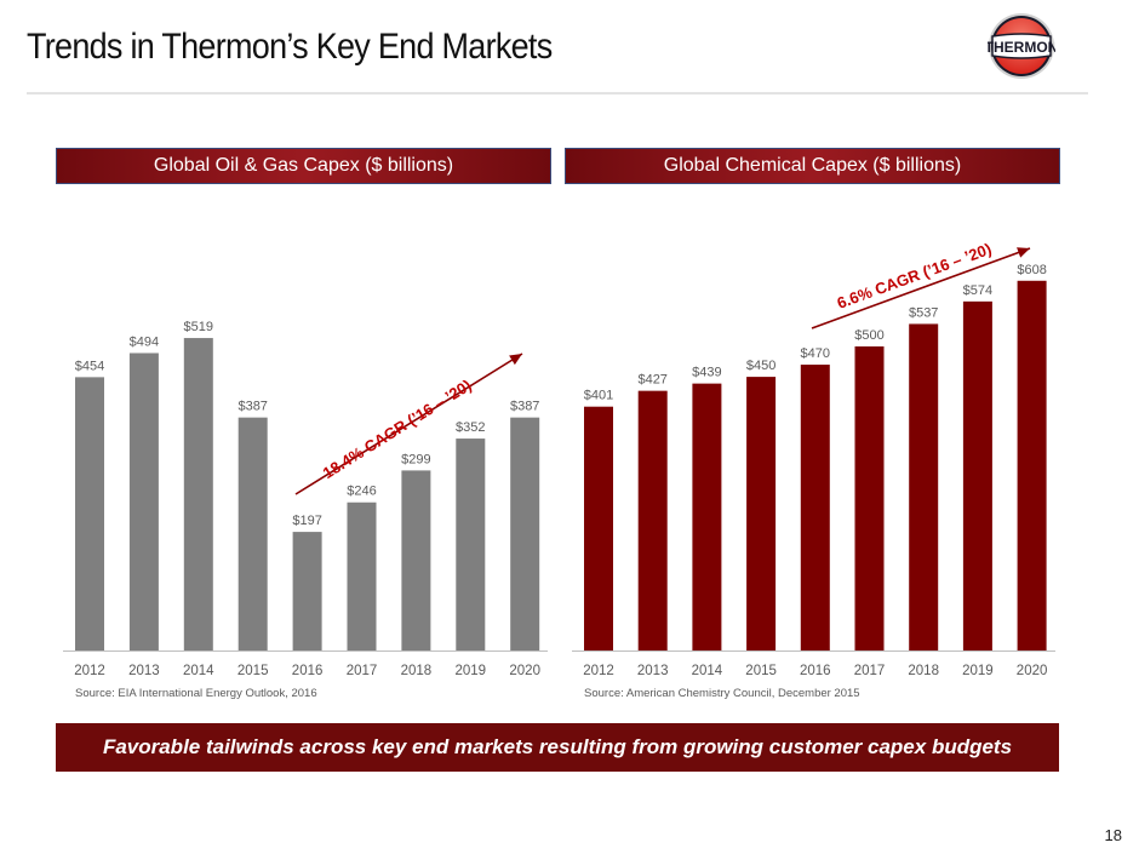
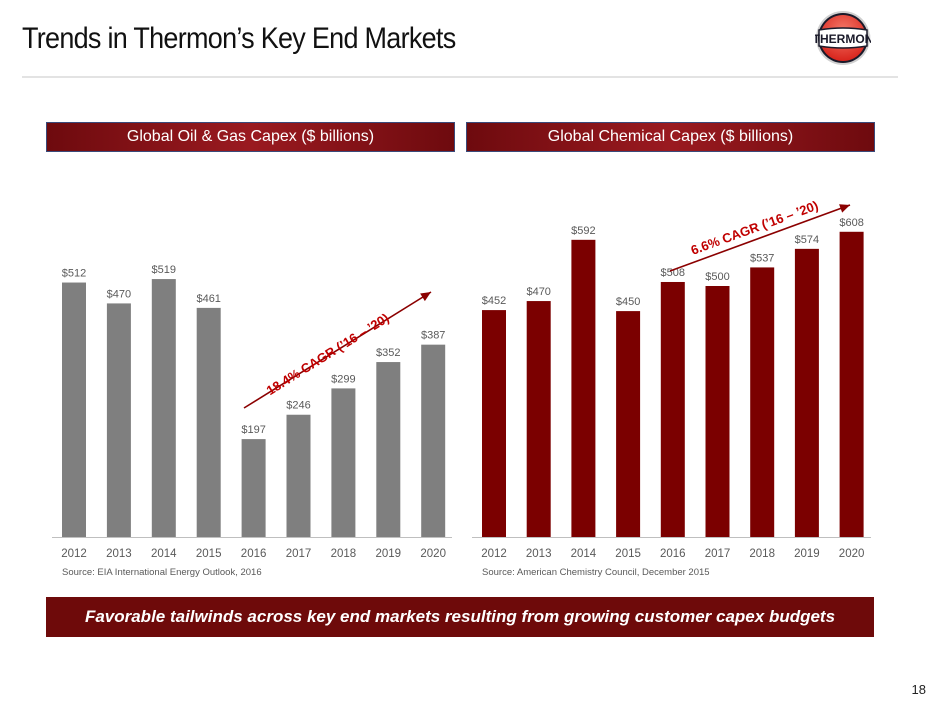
Global Oil & Gas Capex ($ billions)/2012: $454 -> $512
Global Oil & Gas Capex ($ billions)/2013: $494 -> $470
Global Oil & Gas Capex ($ billions)/2015: $387 -> $461
Global Chemical Capex ($ billions)/2012: $401 -> $452
Global Chemical Capex ($ billions)/2013: $427 -> $470
Global Chemical Capex ($ billions)/2014: $439 -> $592
Global Chemical Capex ($ billions)/2016: $470 -> $508
